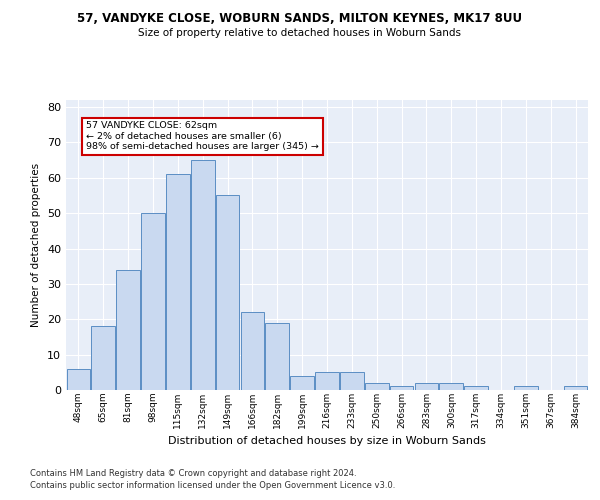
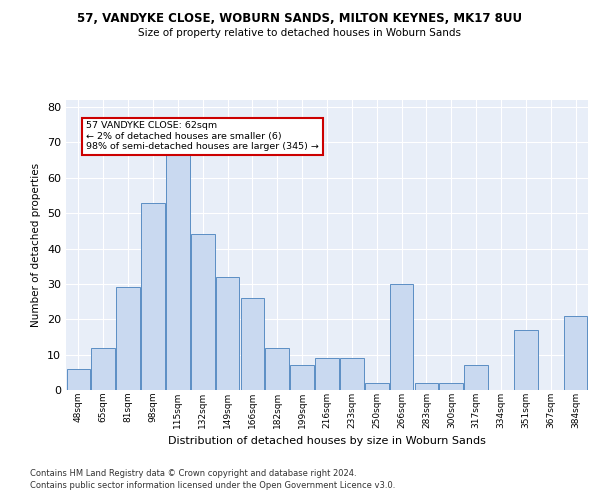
65sqm: 18 -> 12
81sqm: 34 -> 29
98sqm: 50 -> 53
115sqm: 61 -> 67
132sqm: 65 -> 44
149sqm: 55 -> 32
166sqm: 22 -> 26
182sqm: 19 -> 12
199sqm: 4 -> 7
216sqm: 5 -> 9
233sqm: 5 -> 9
266sqm: 1 -> 30
317sqm: 1 -> 7
351sqm: 1 -> 17
384sqm: 1 -> 21
